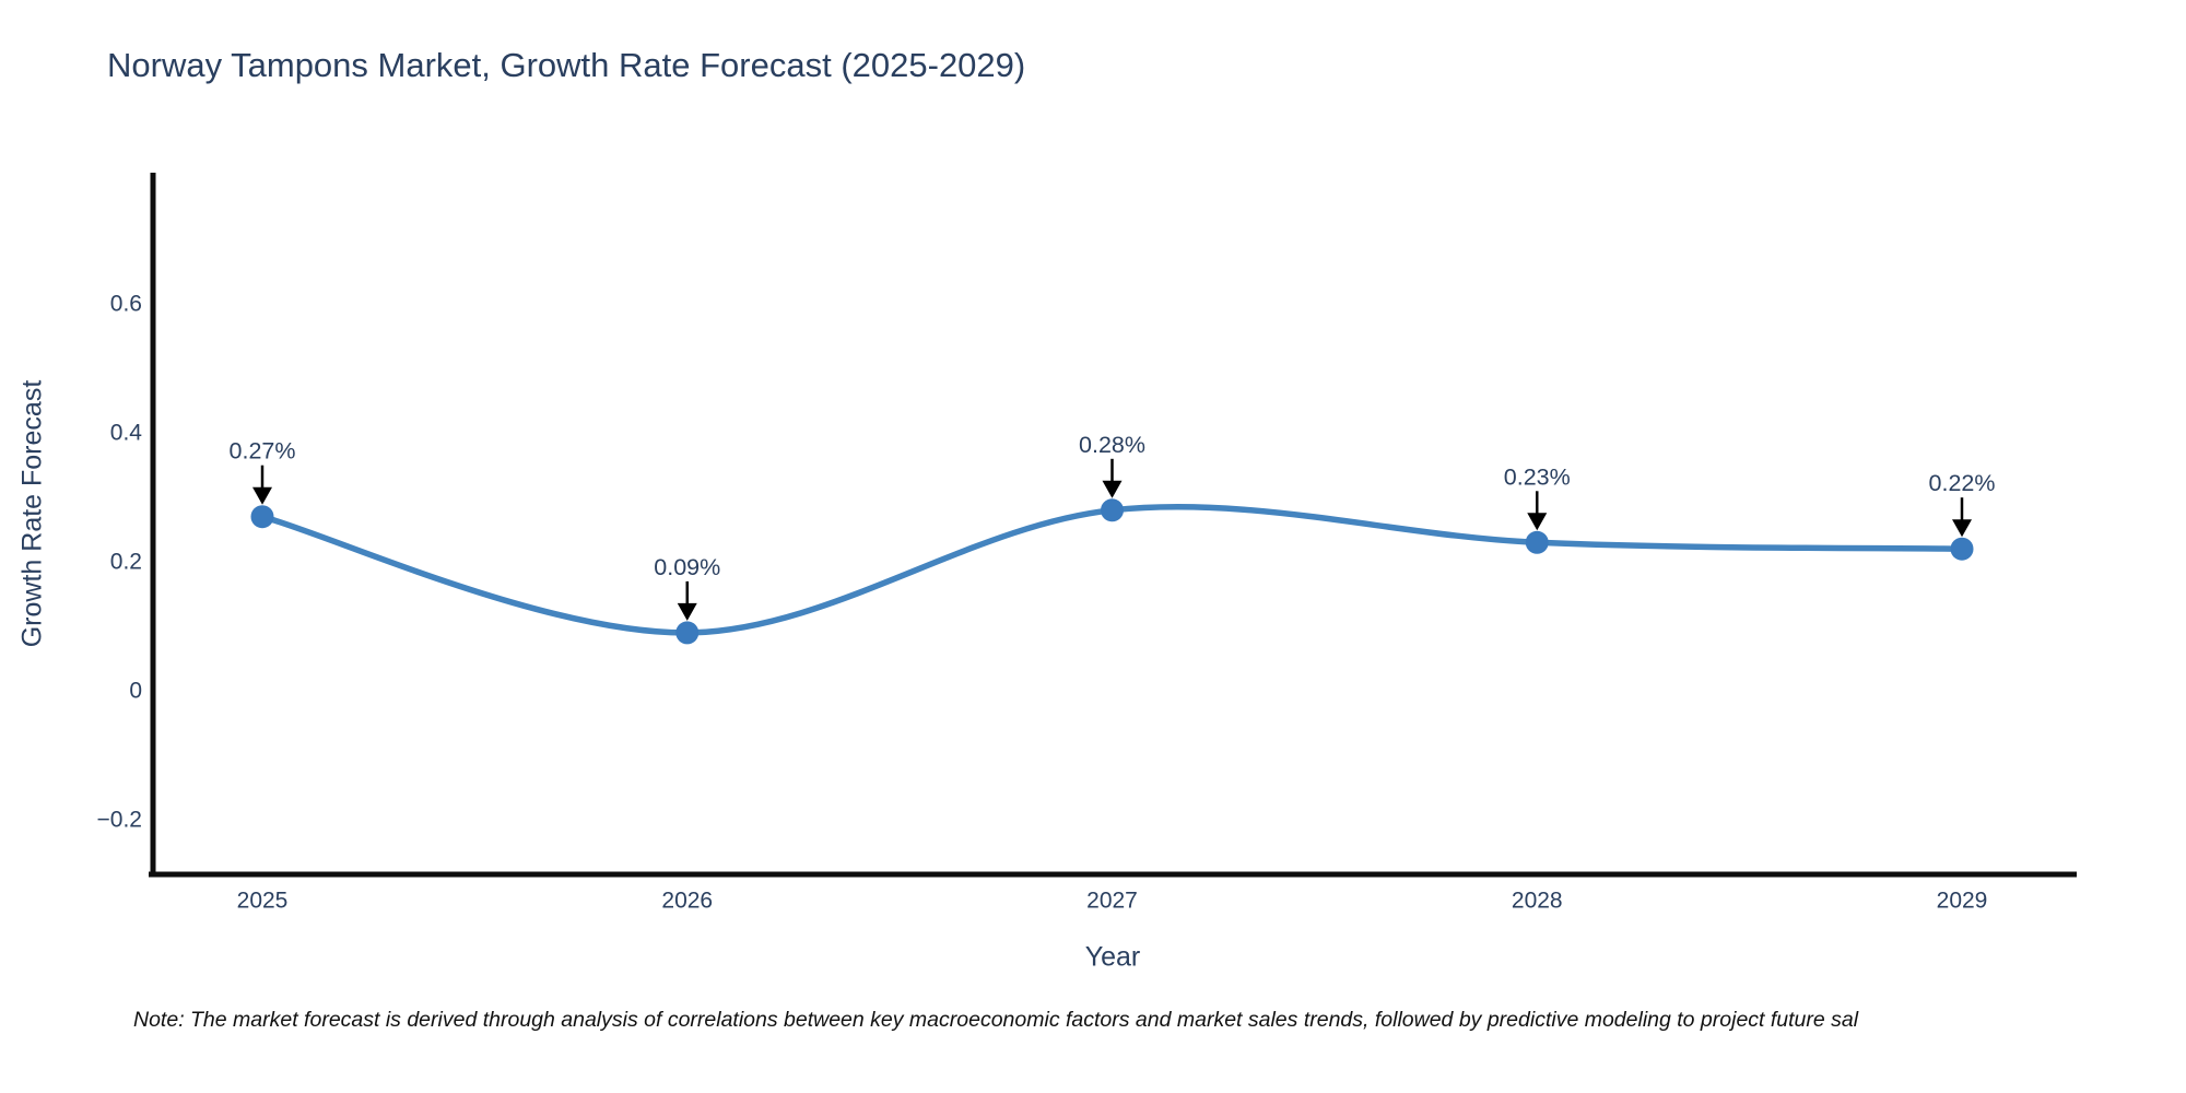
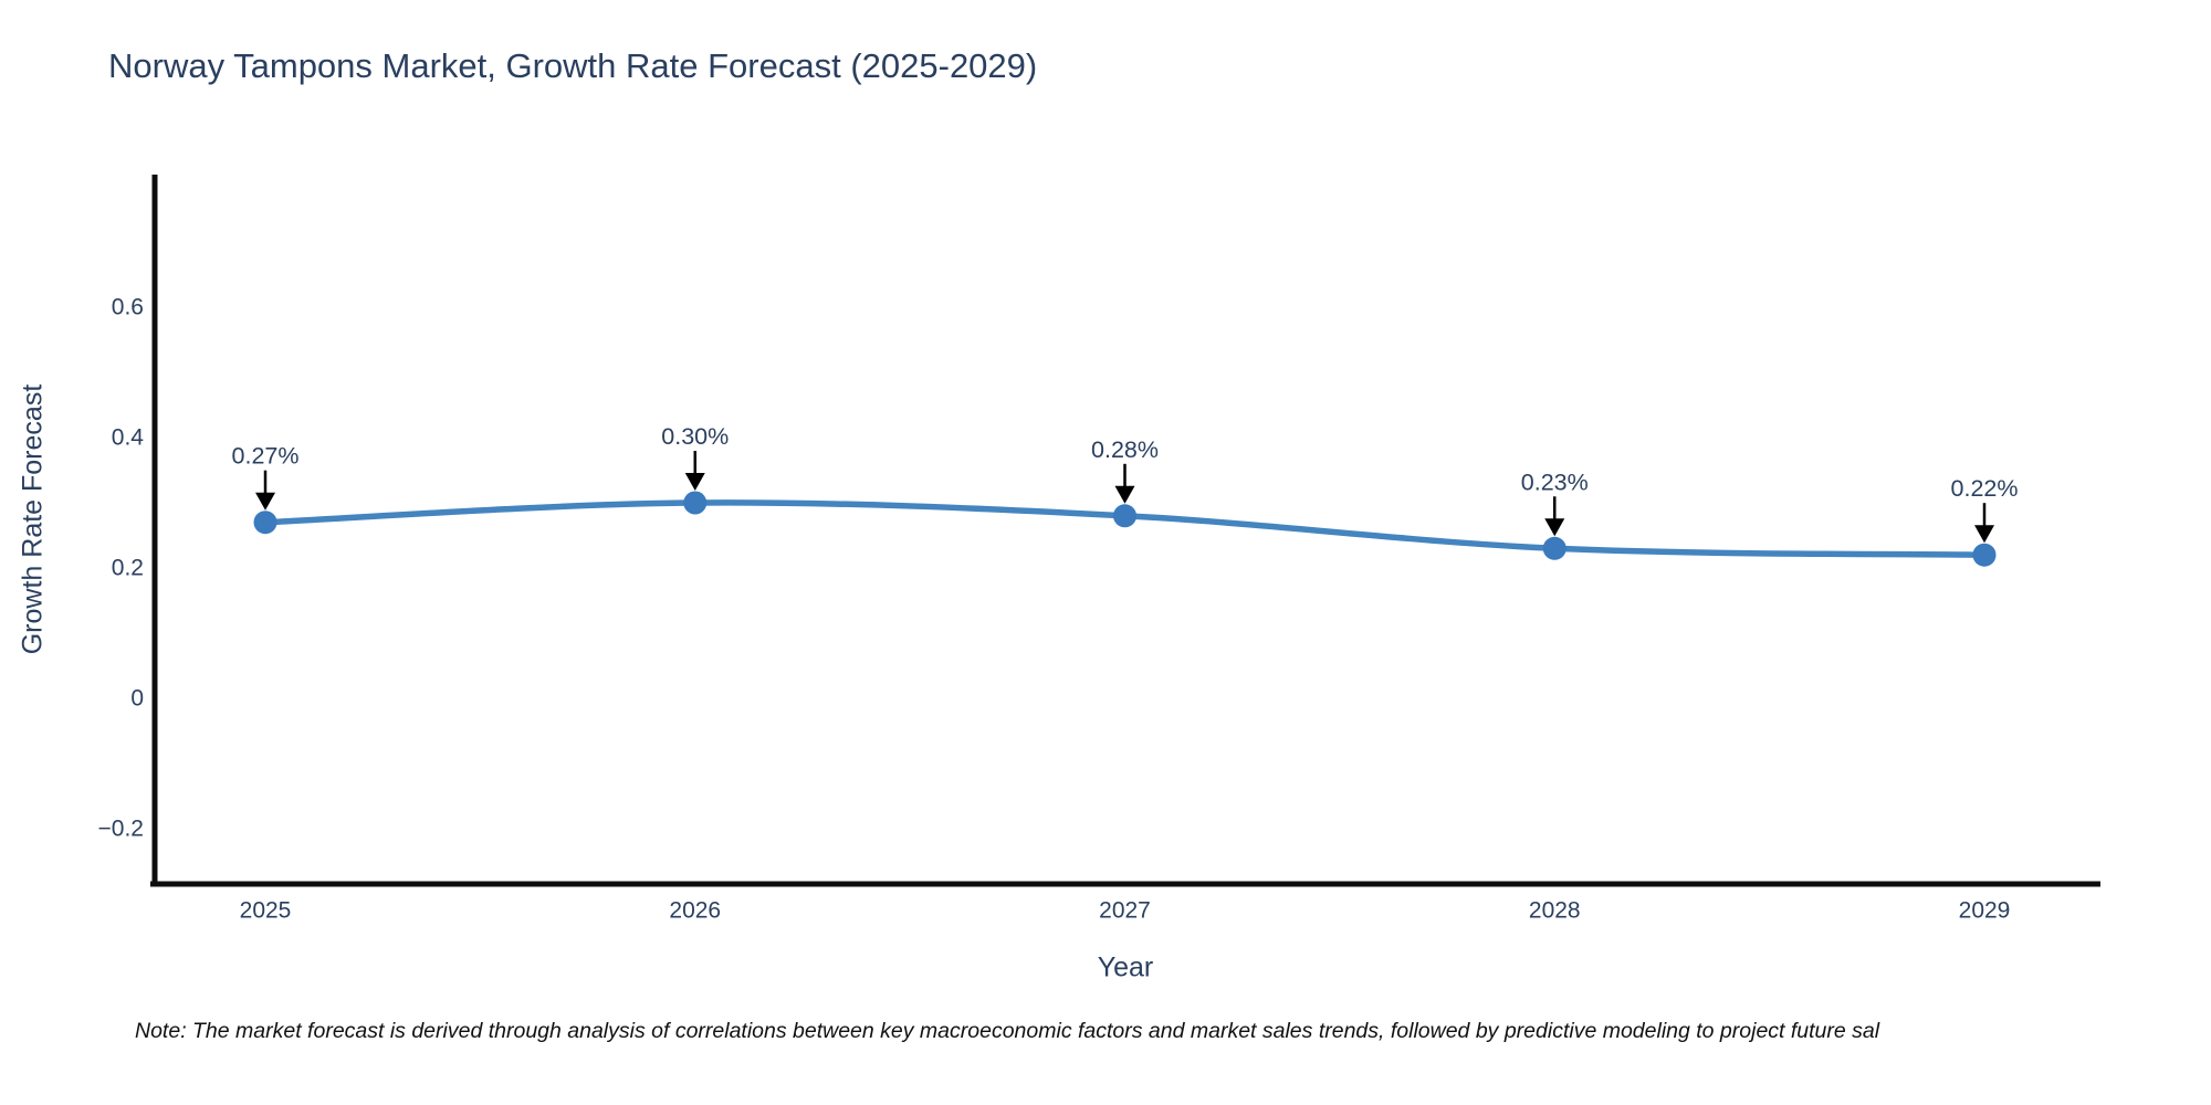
2026: 0.09% -> 0.30%
